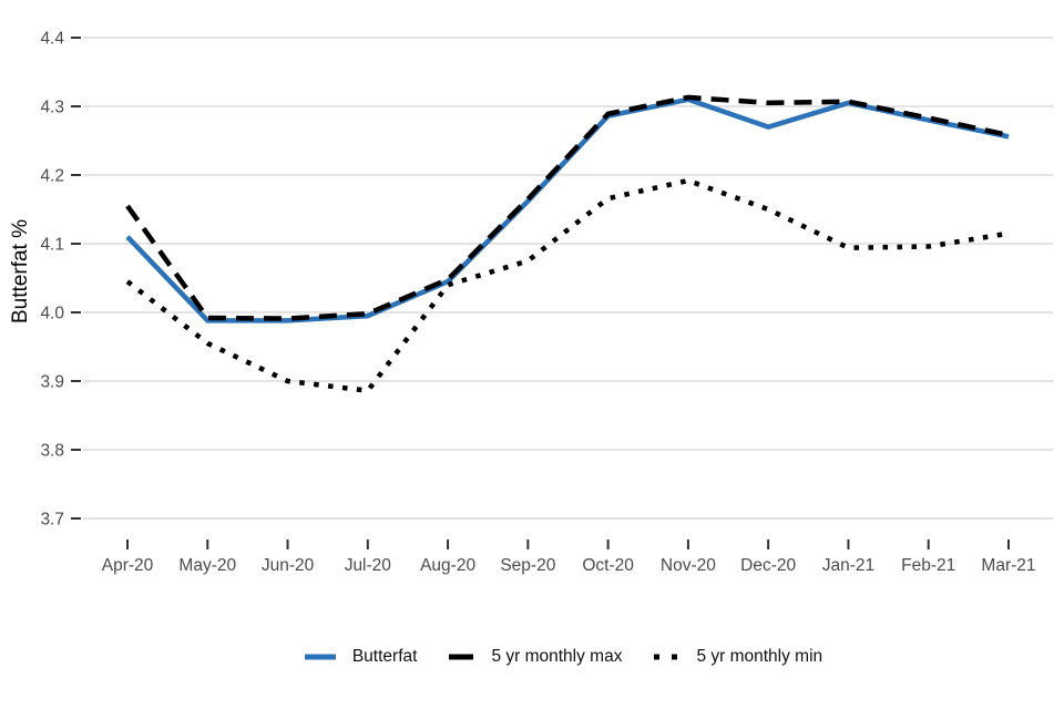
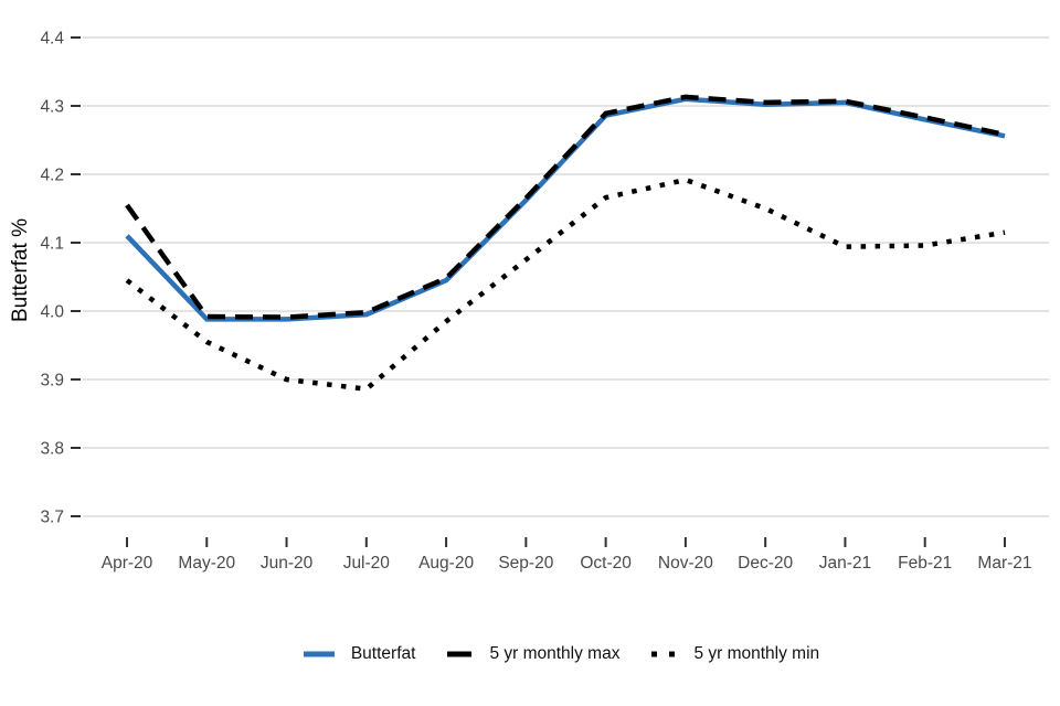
5 yr monthly min/Aug-20: 4.04 -> 3.98
Butterfat/Dec-20: 4.27 -> 4.30
